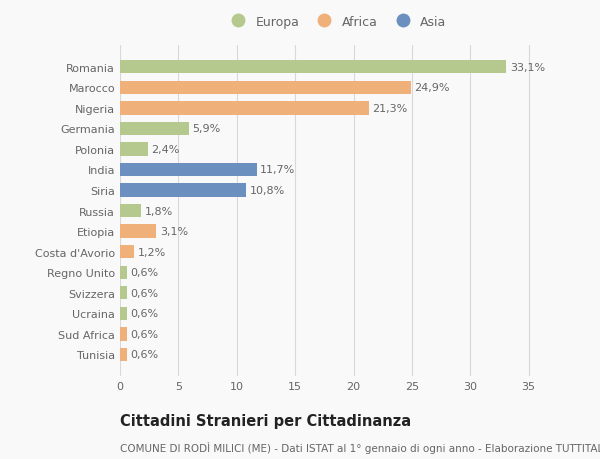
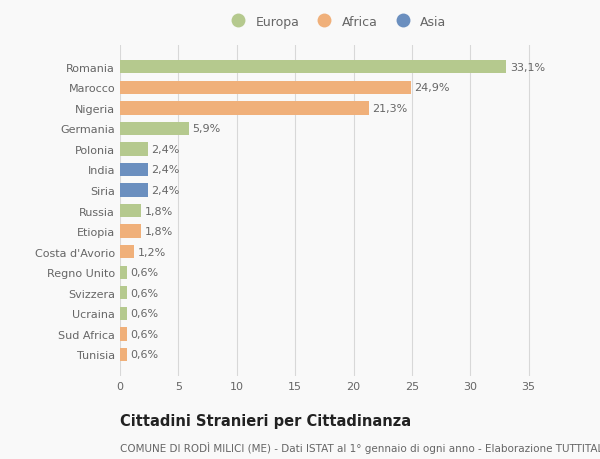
India: 11,7% -> 2,4%
Siria: 10,8% -> 2,4%
Etiopia: 3,1% -> 1,8%
